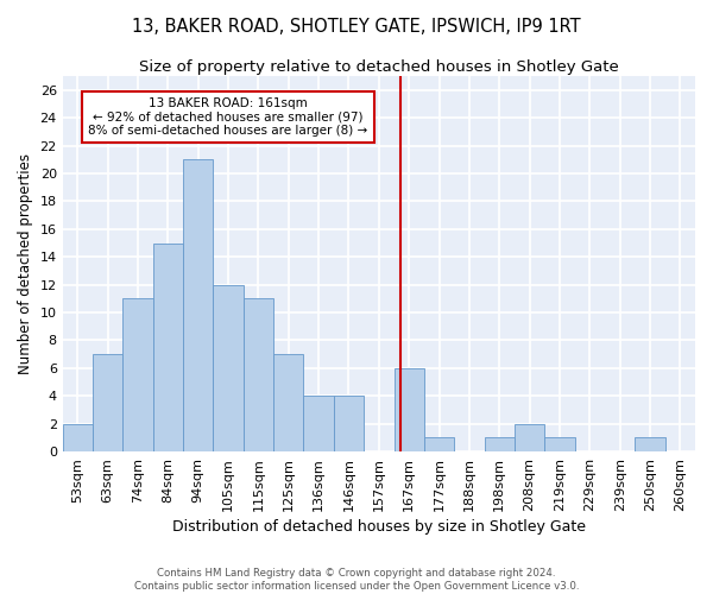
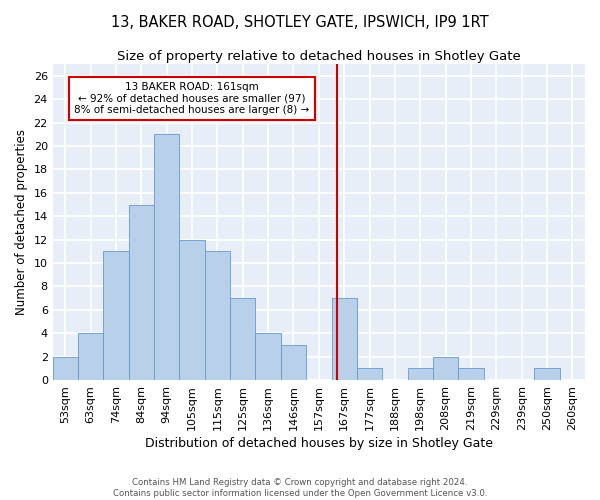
63sqm: 7 -> 4
146sqm: 4 -> 3
167sqm: 6 -> 7
